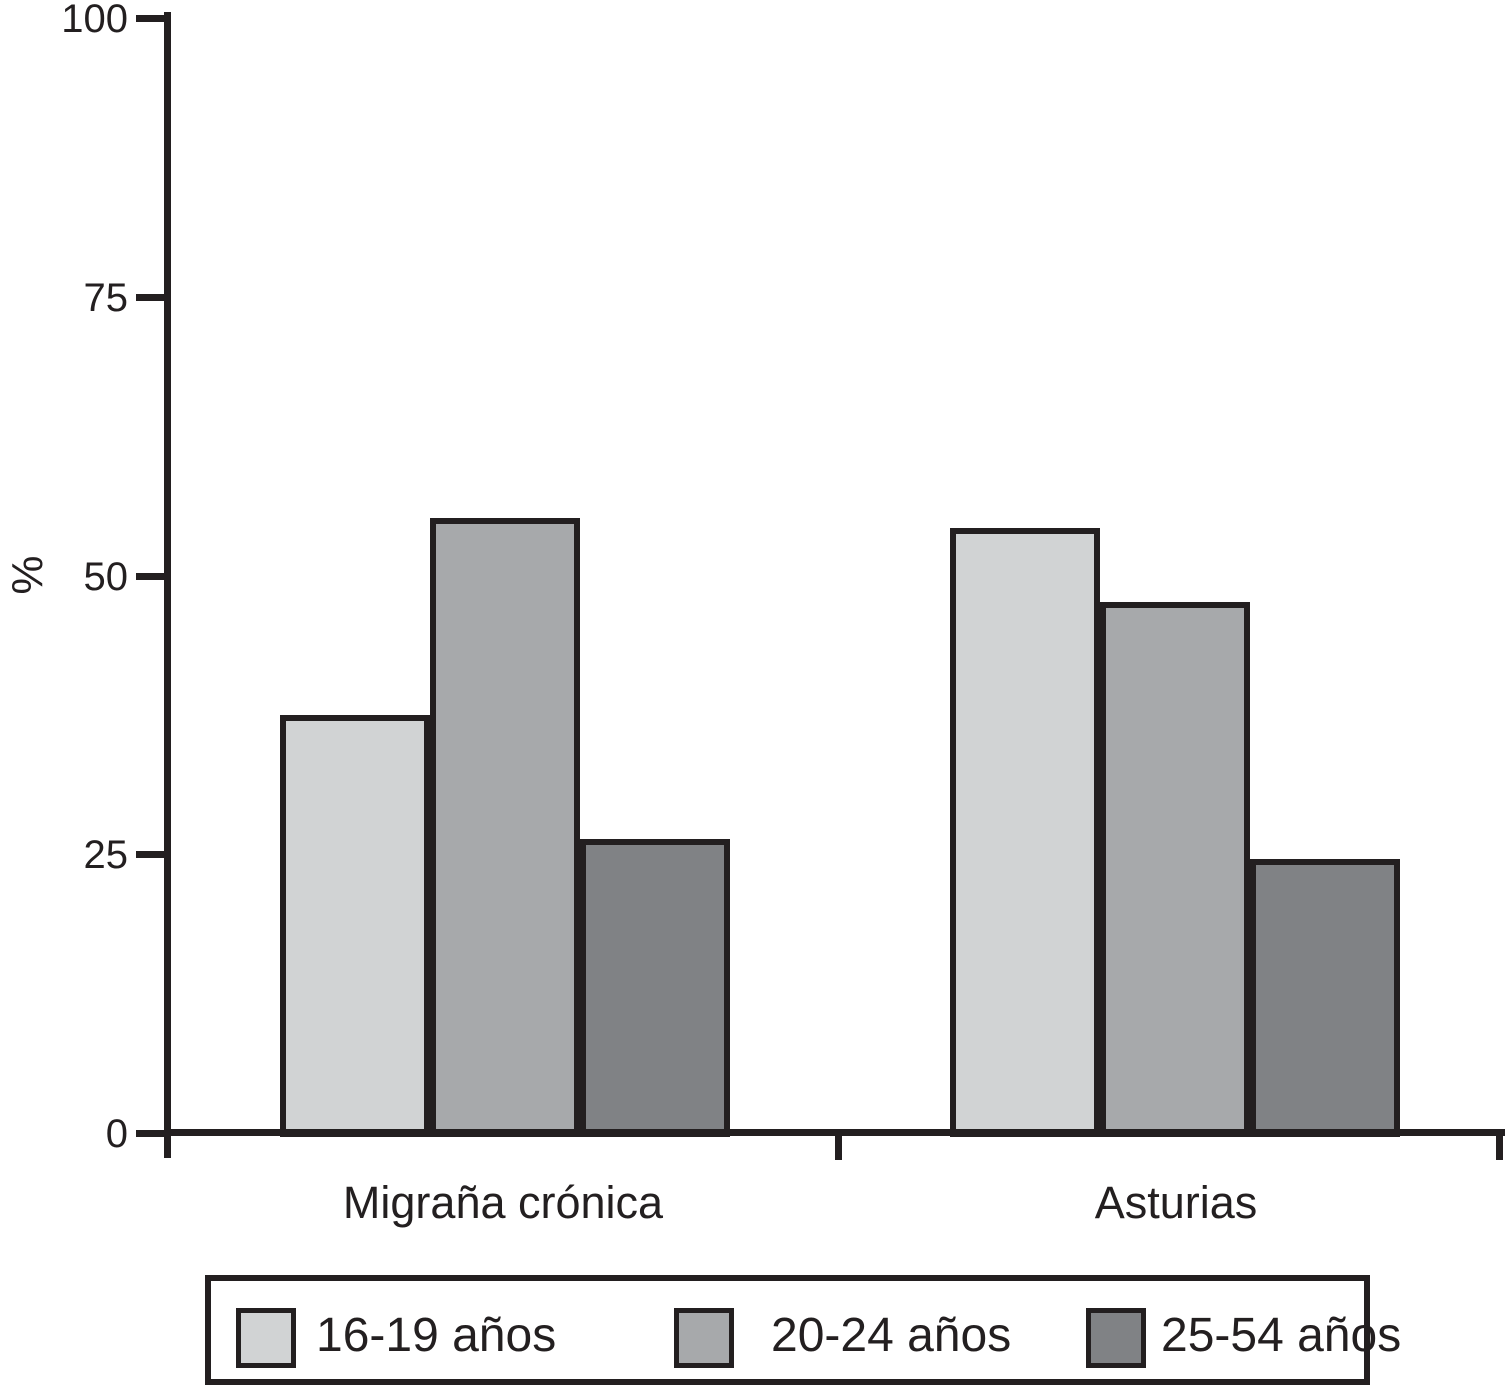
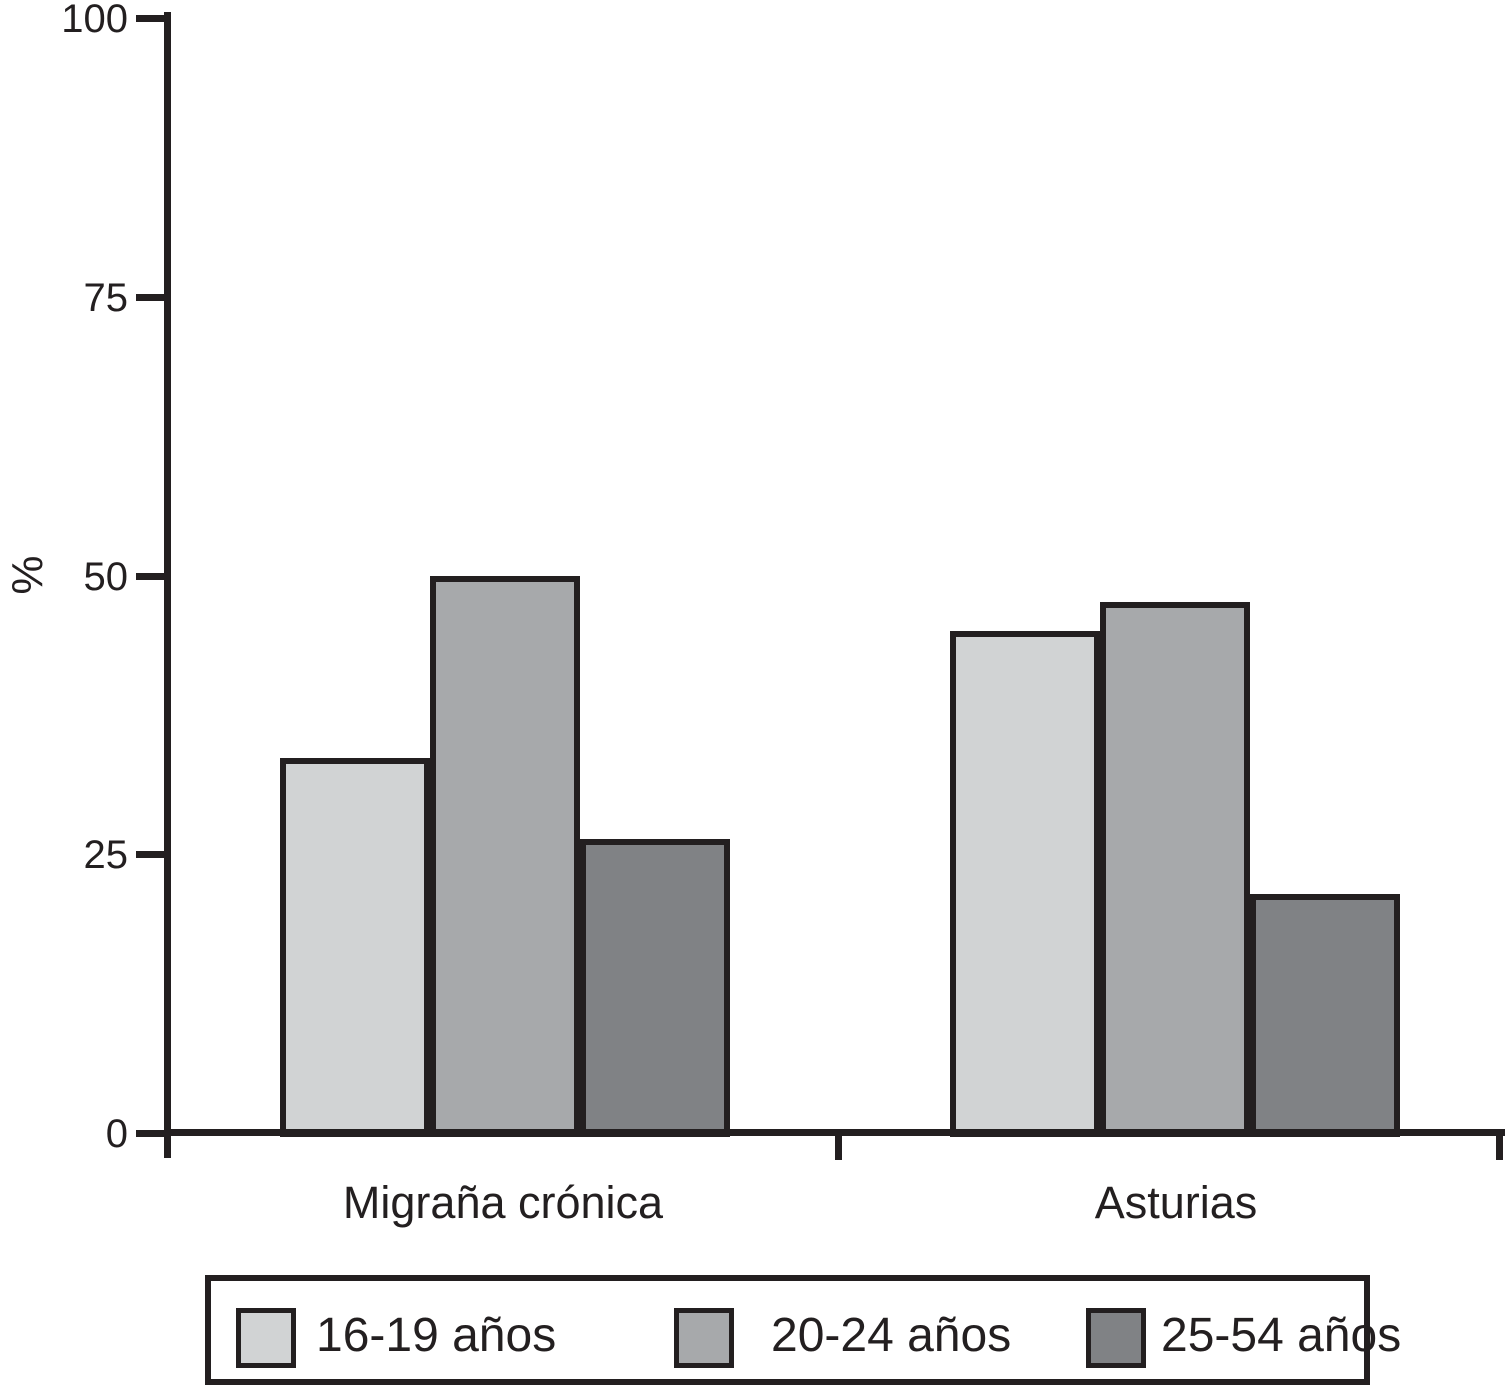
16-19 años/Migraña crónica: 37.5 -> 33.6
20-24 años/Migraña crónica: 55.2 -> 50.0
16-19 años/Asturias: 54.3 -> 45.0
25-54 años/Asturias: 24.6 -> 21.4
